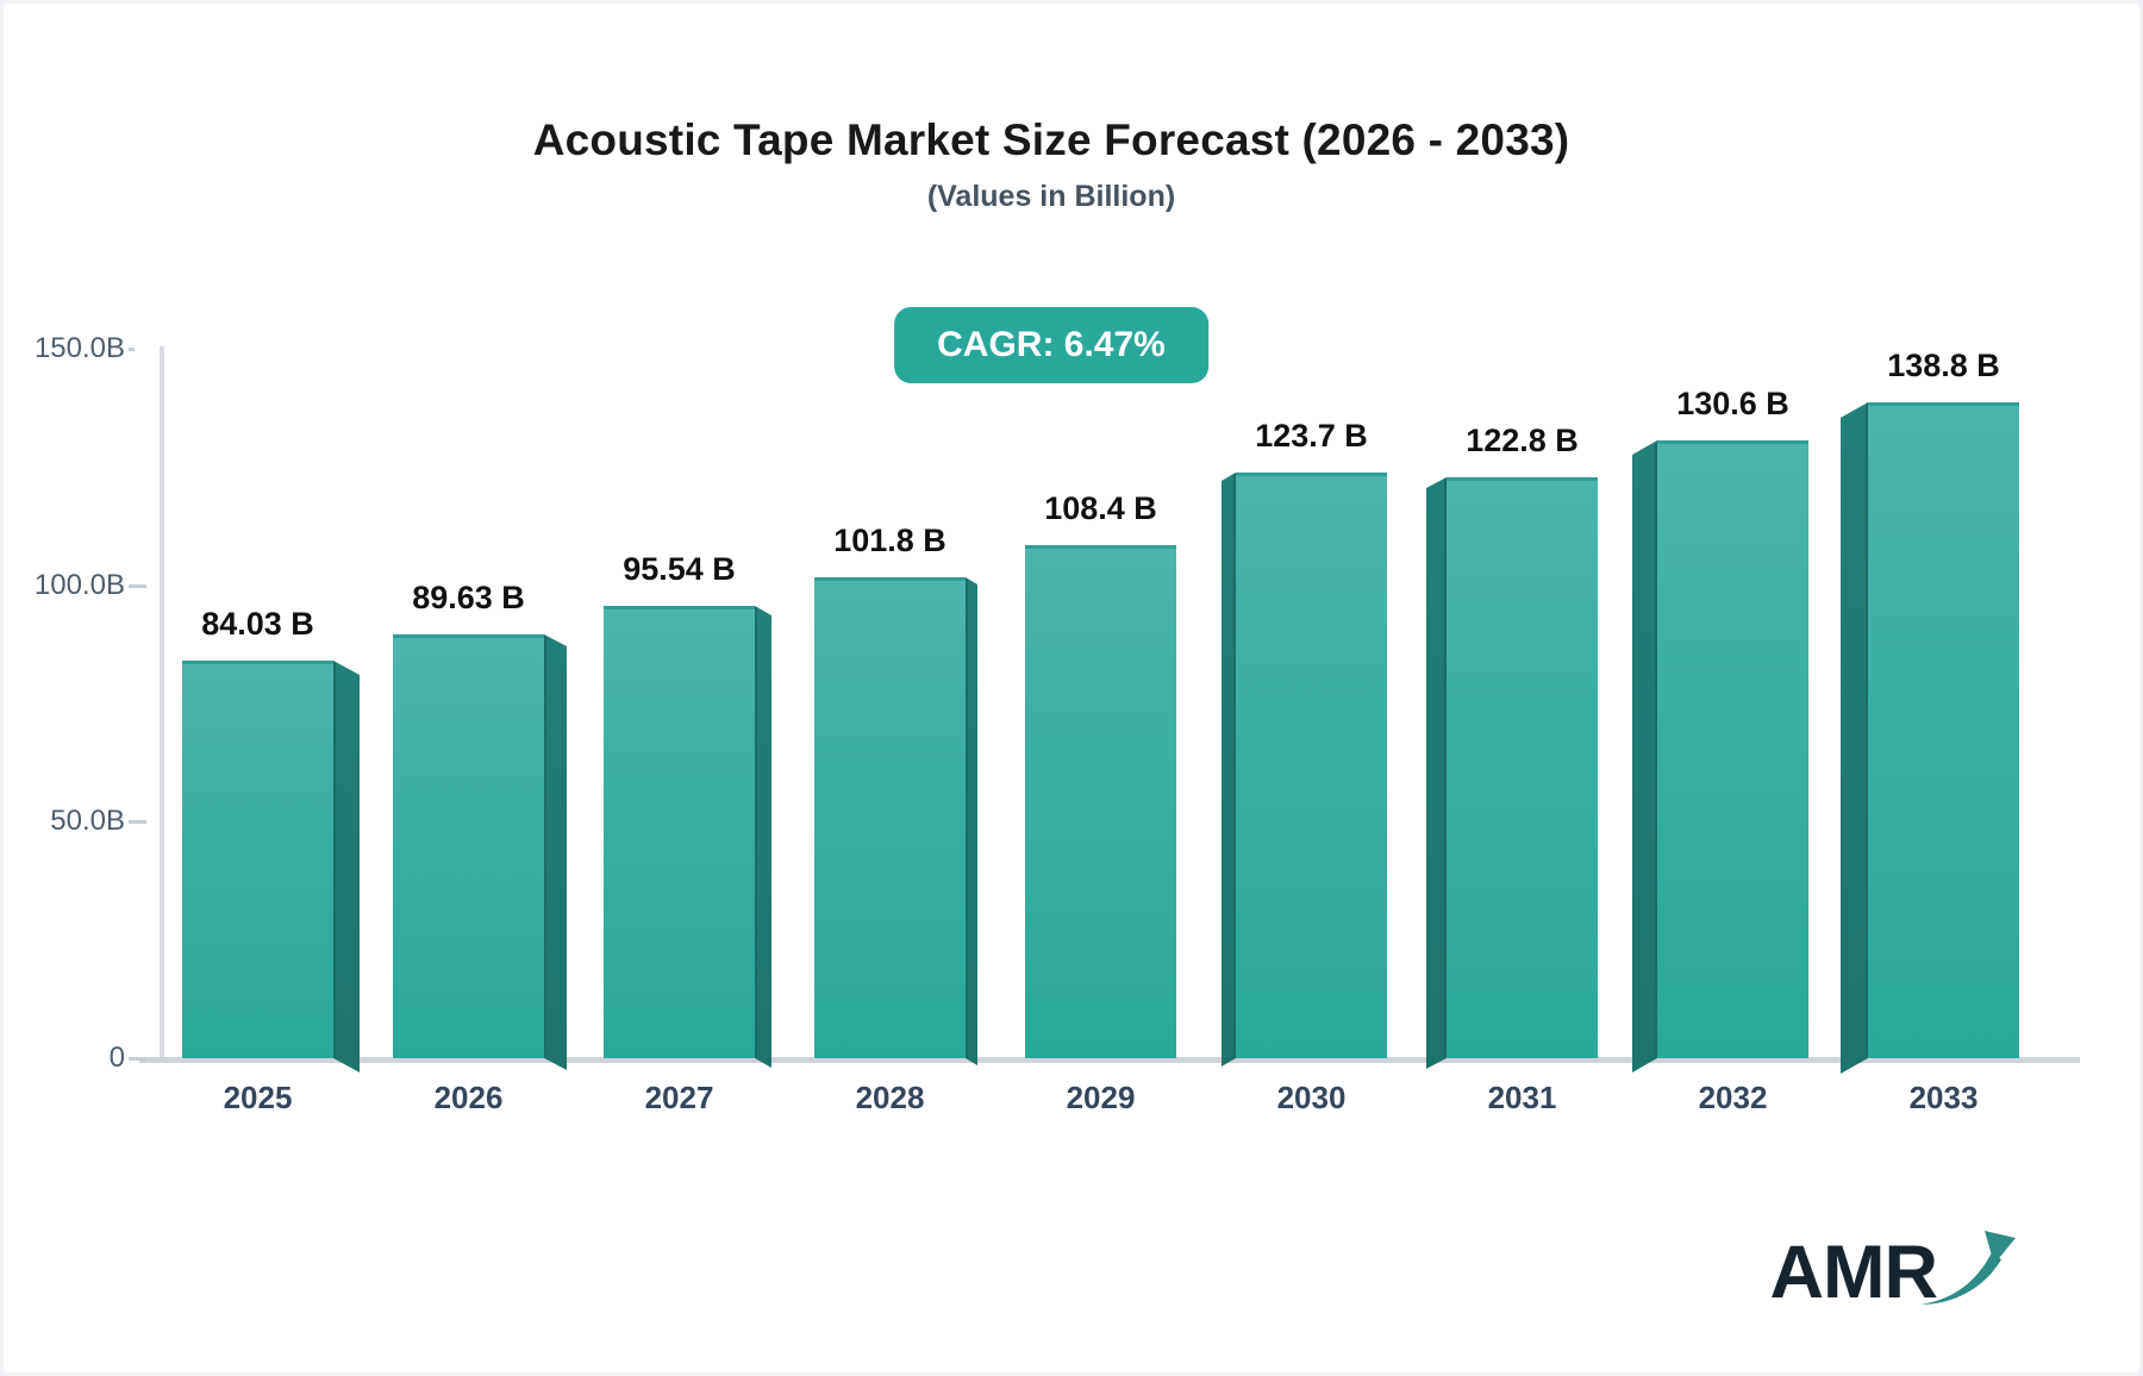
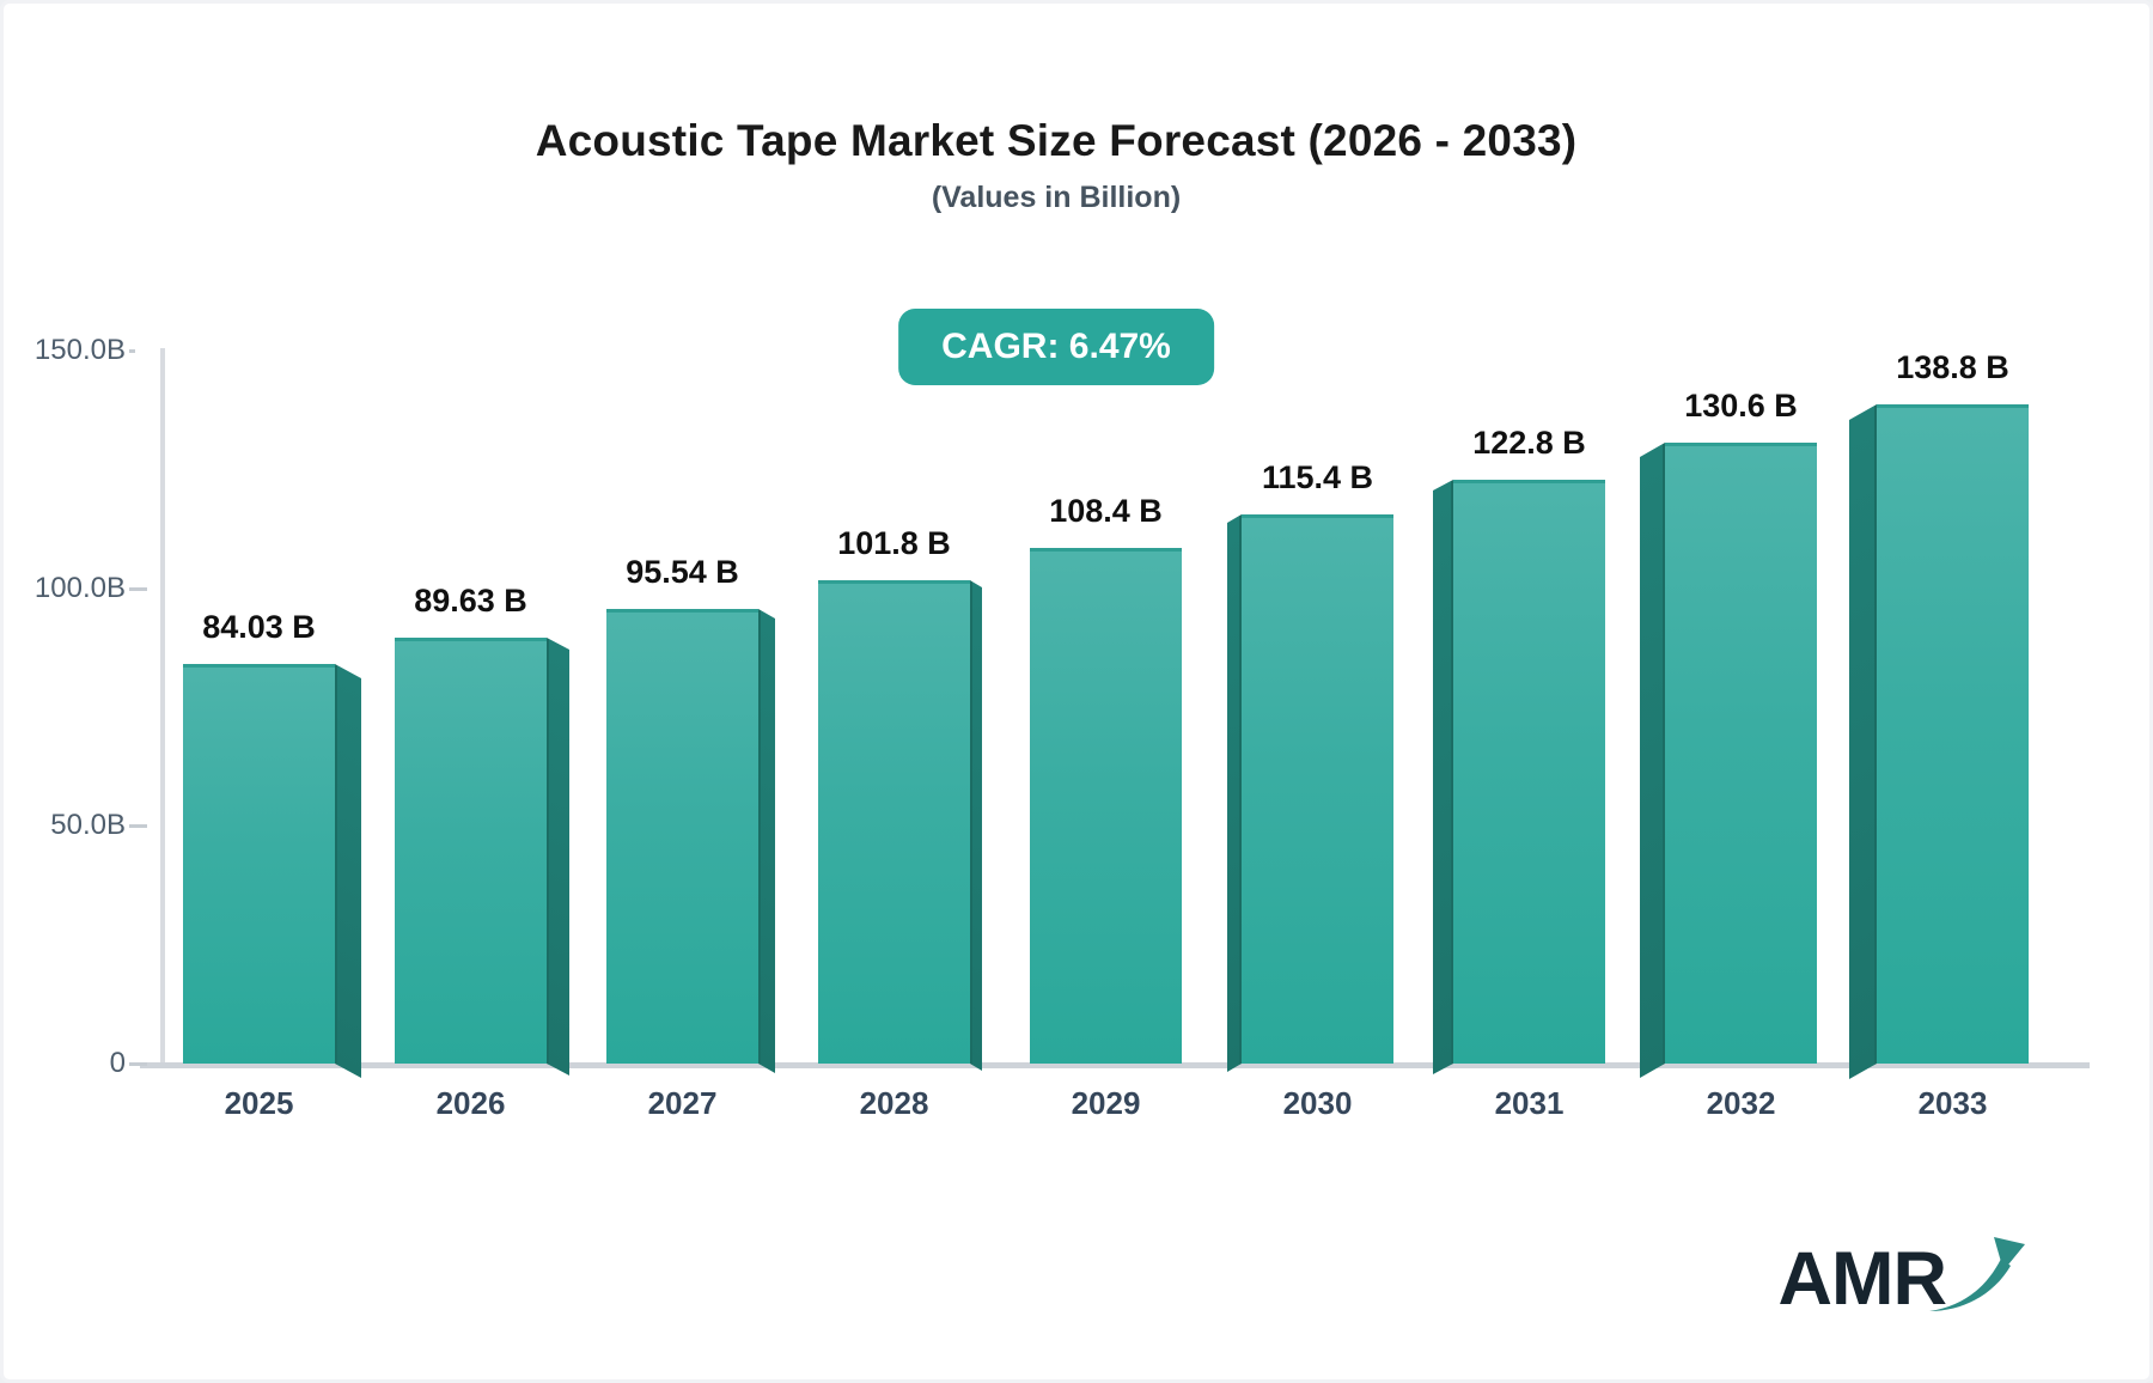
2030: 123.7 -> 115.4
